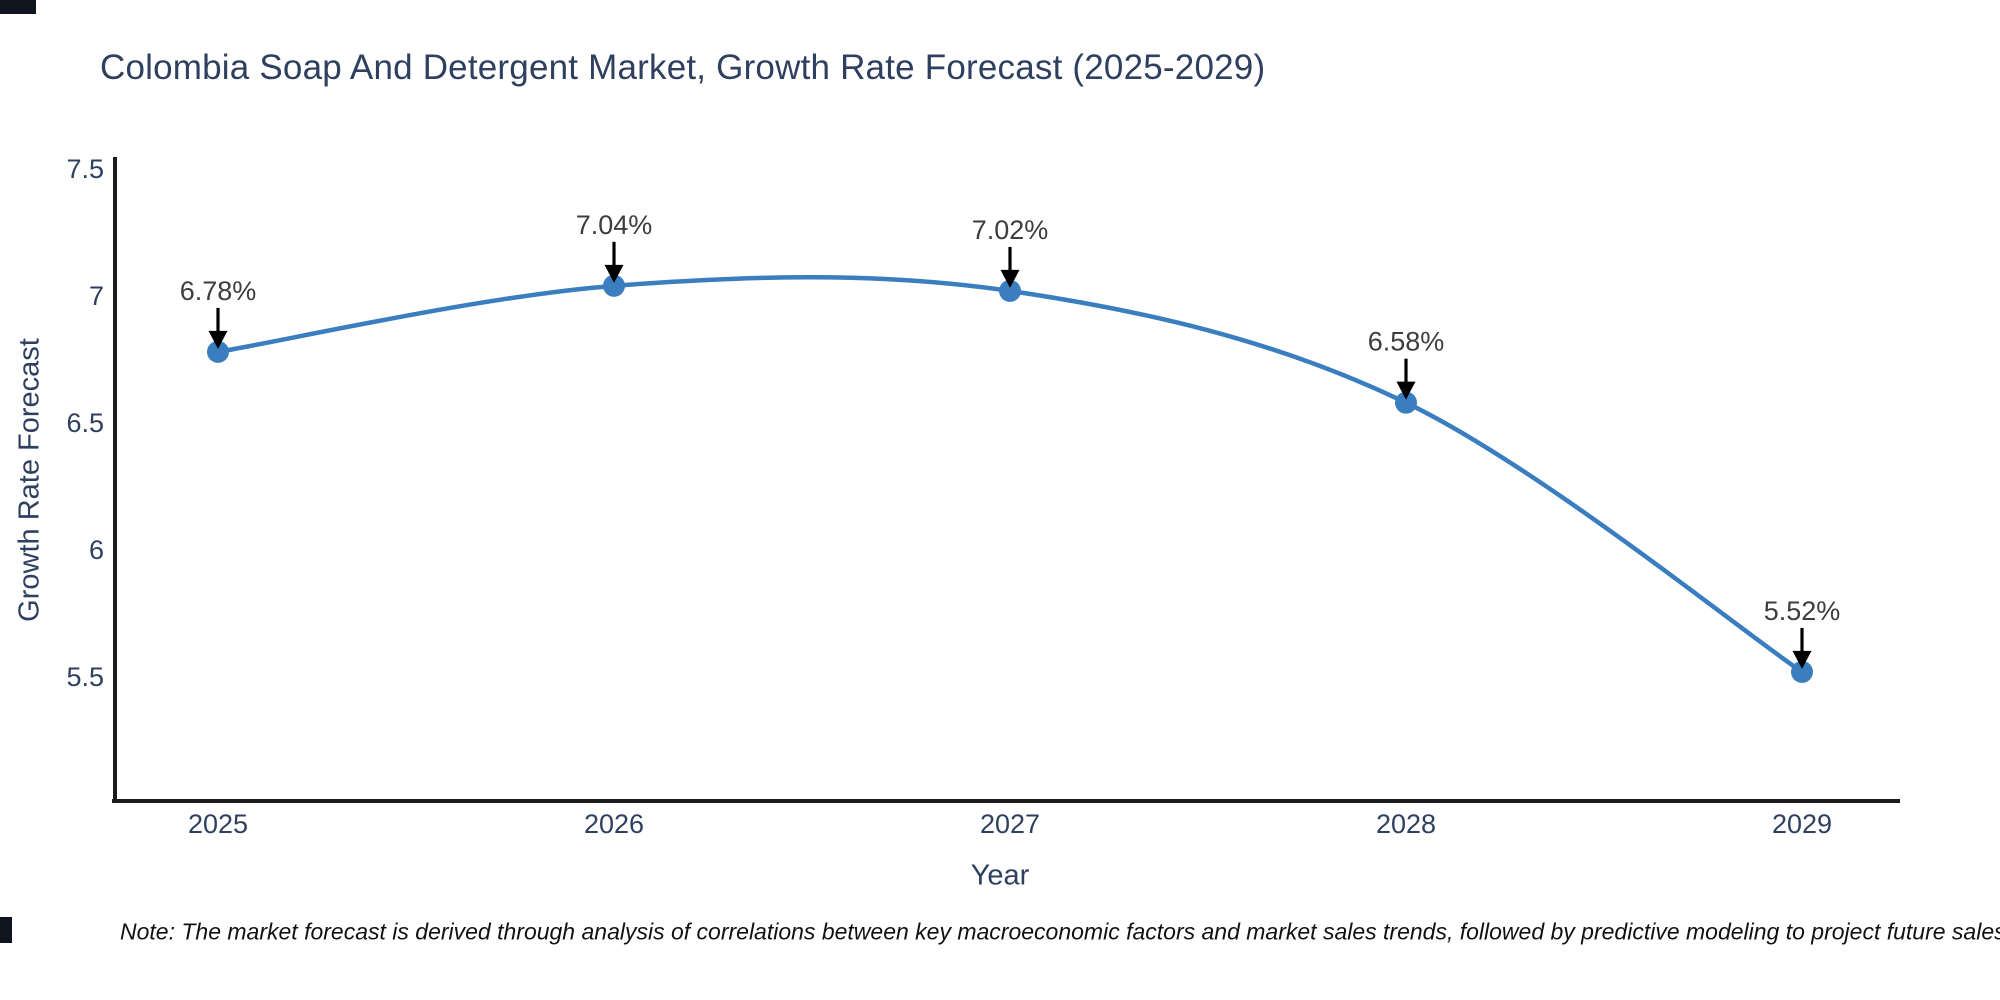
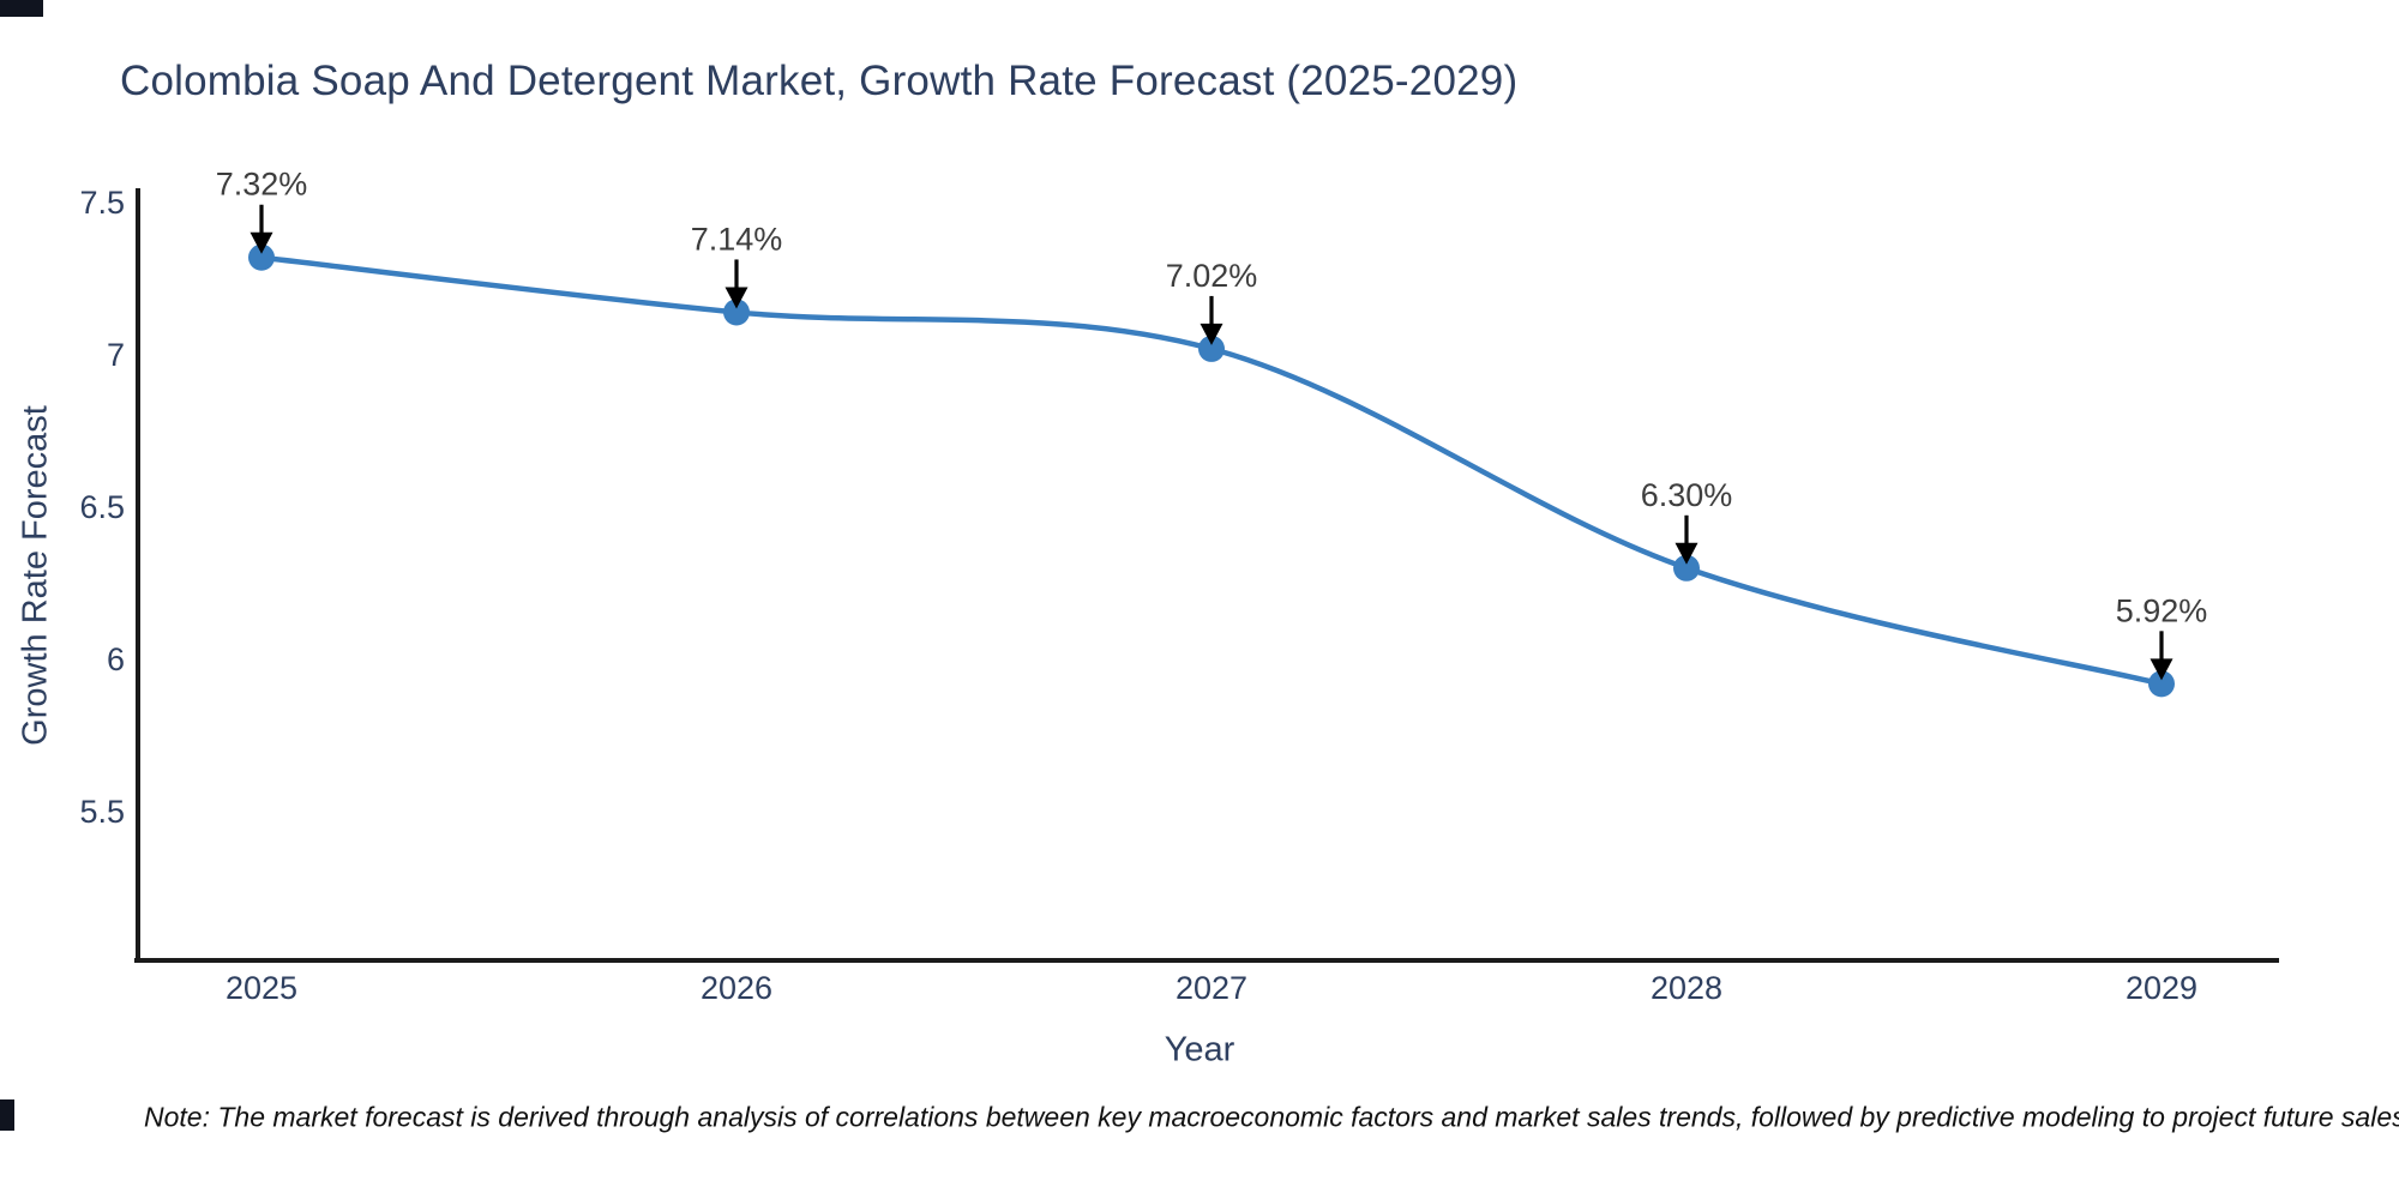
2025: 6.78% -> 7.32%
2026: 7.04% -> 7.14%
2028: 6.58% -> 6.30%
2029: 5.52% -> 5.92%
